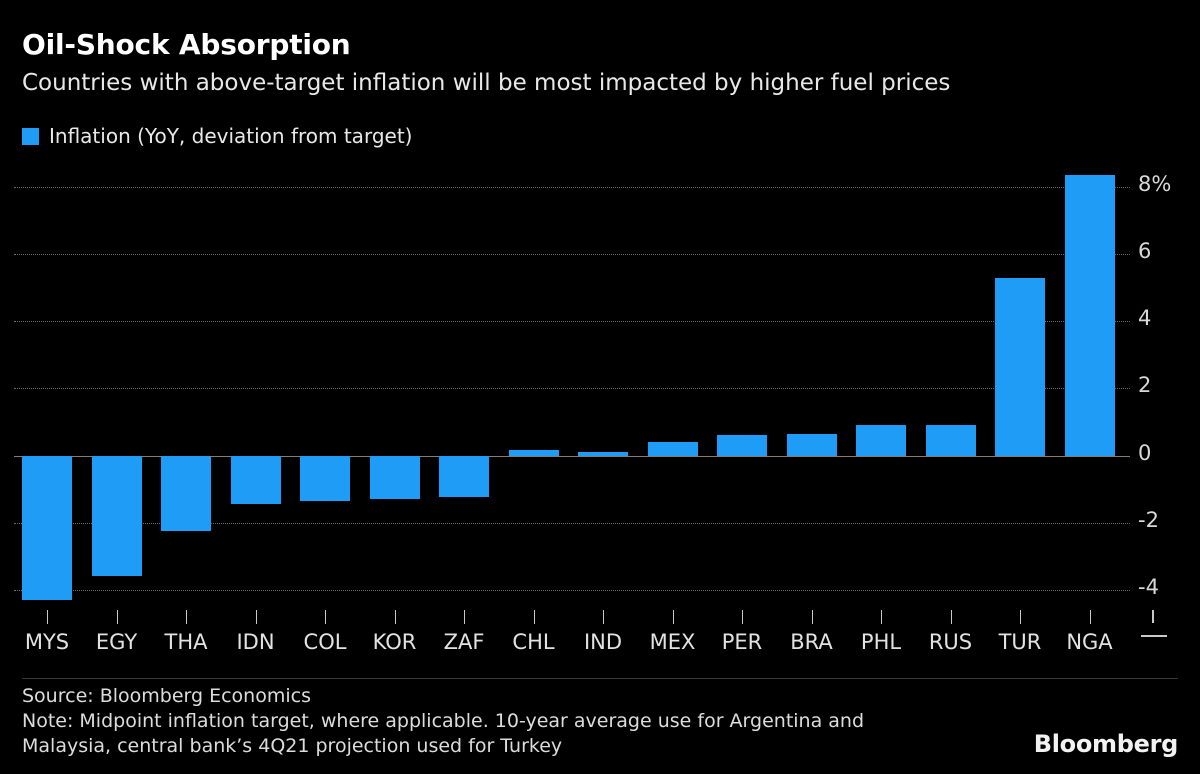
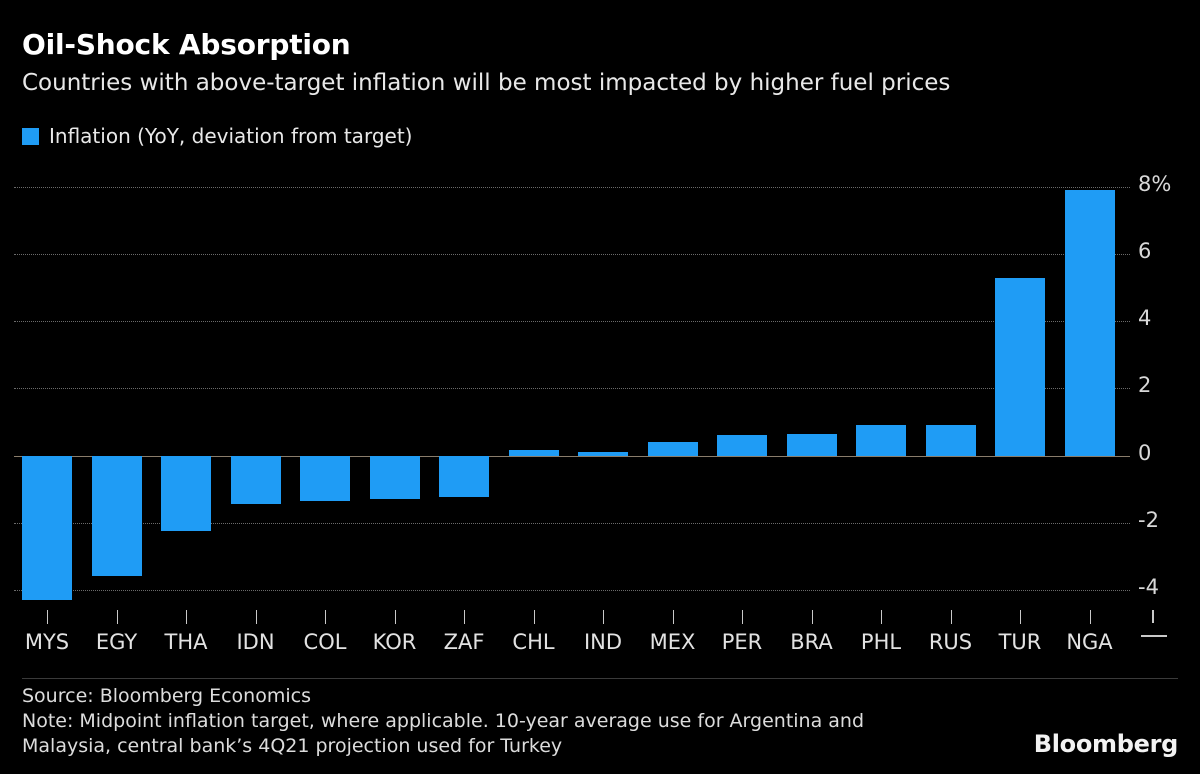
NGA: 8.3% -> 7.9%
